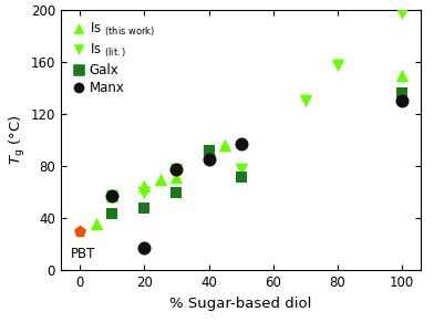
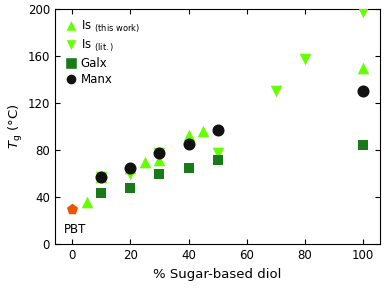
Manx/20: 17 -> 65
Galx/40: 92 -> 65
Galx/100: 136 -> 84
